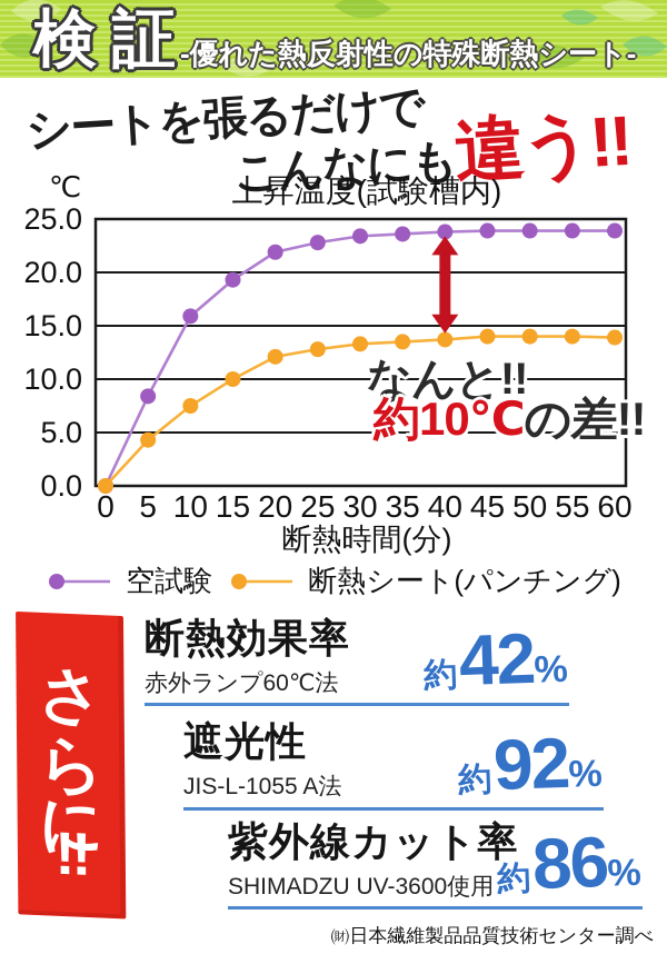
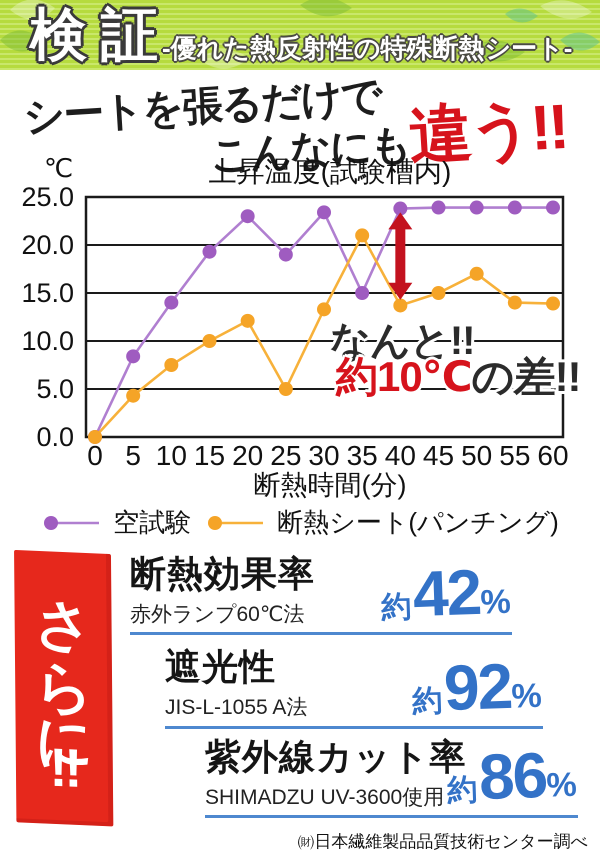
空試験/10: 16 -> 14
空試験/20: 22 -> 23
空試験/25: 23 -> 19
断熱シート(パンチング)/25: 13 -> 5
空試験/35: 24 -> 15
断熱シート(パンチング)/35: 14 -> 21
断熱シート(パンチング)/45: 14 -> 15
断熱シート(パンチング)/50: 14 -> 17
